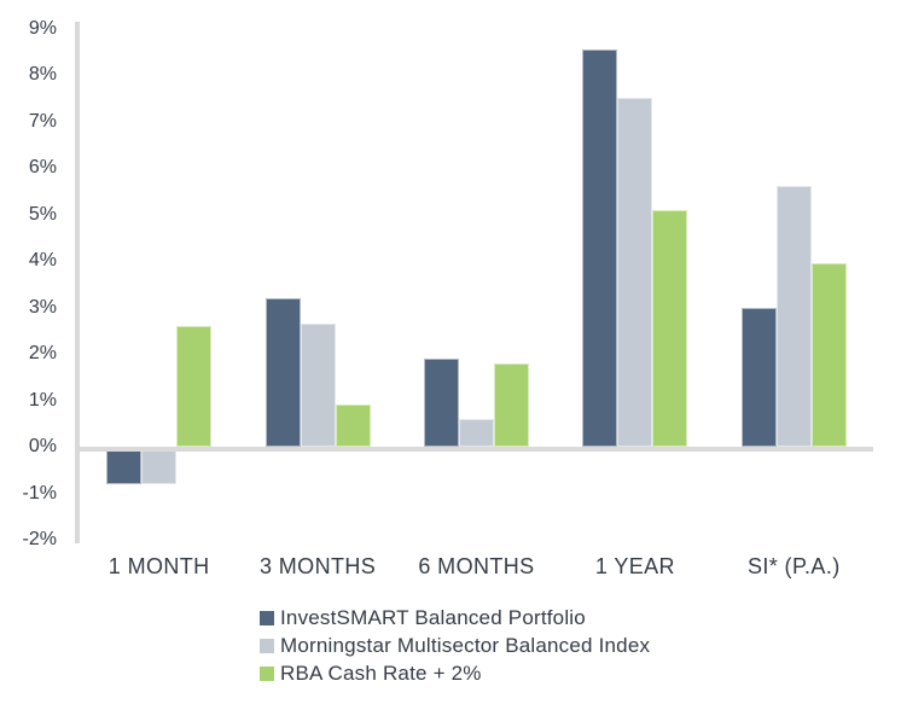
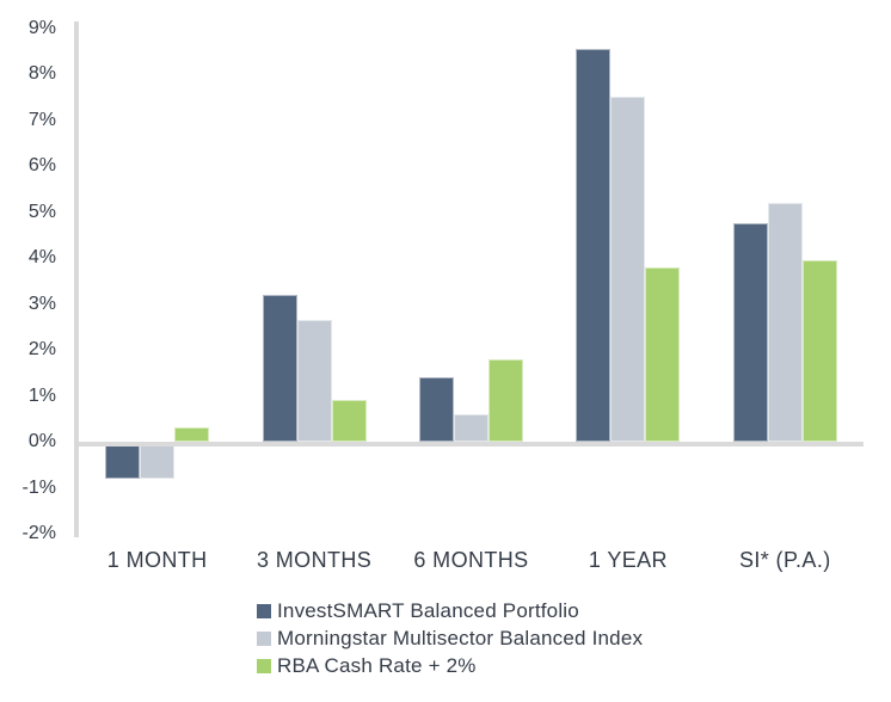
RBA Cash Rate + 2%/1 MONTH: 2.6% -> 0.3%
InvestSMART Balanced Portfolio/6 MONTHS: 1.9% -> 1.4%
RBA Cash Rate + 2%/1 YEAR: 5.1% -> 3.8%
InvestSMART Balanced Portfolio/SI* (P.A.): 3.0% -> 4.8%
Morningstar Multisector Balanced Index/SI* (P.A.): 5.6% -> 5.2%
